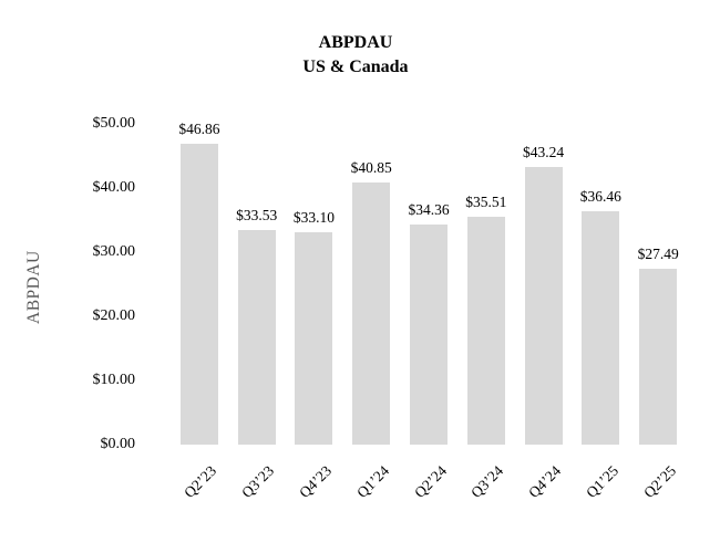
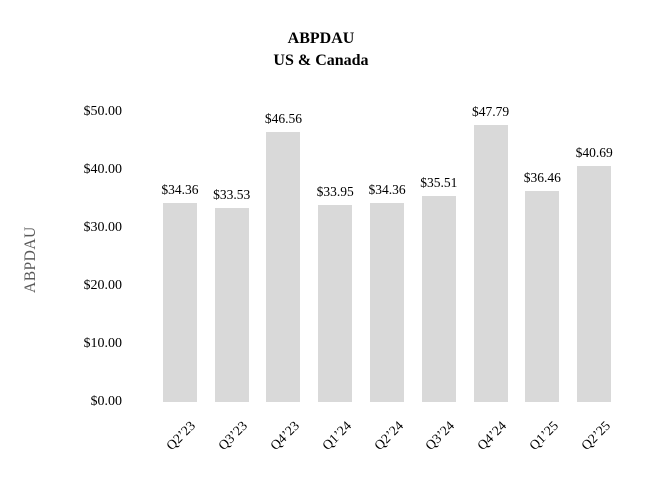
Q2’23: $46.86 -> $34.36
Q4’23: $33.10 -> $46.56
Q1’24: $40.85 -> $33.95
Q4’24: $43.24 -> $47.79
Q2’25: $27.49 -> $40.69
